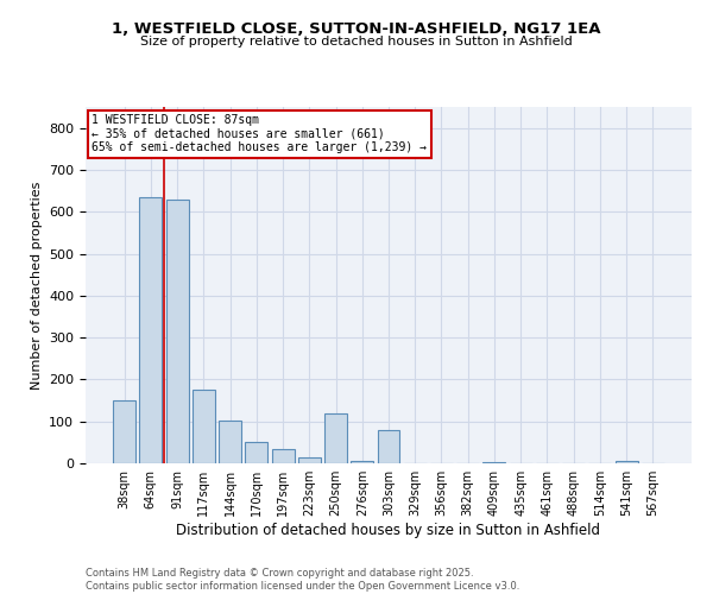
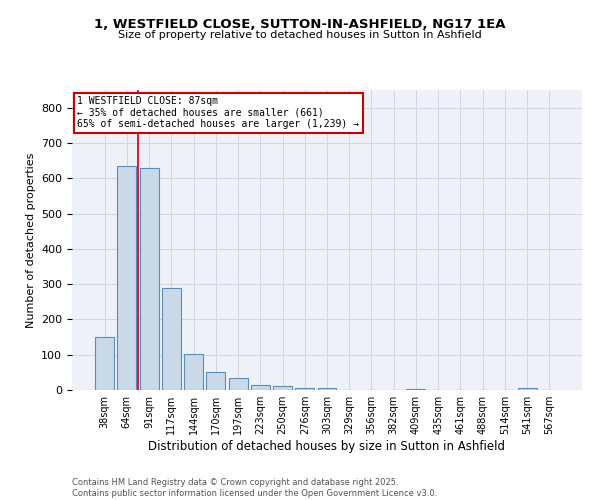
117sqm: 175 -> 290
250sqm: 120 -> 12
303sqm: 80 -> 5
